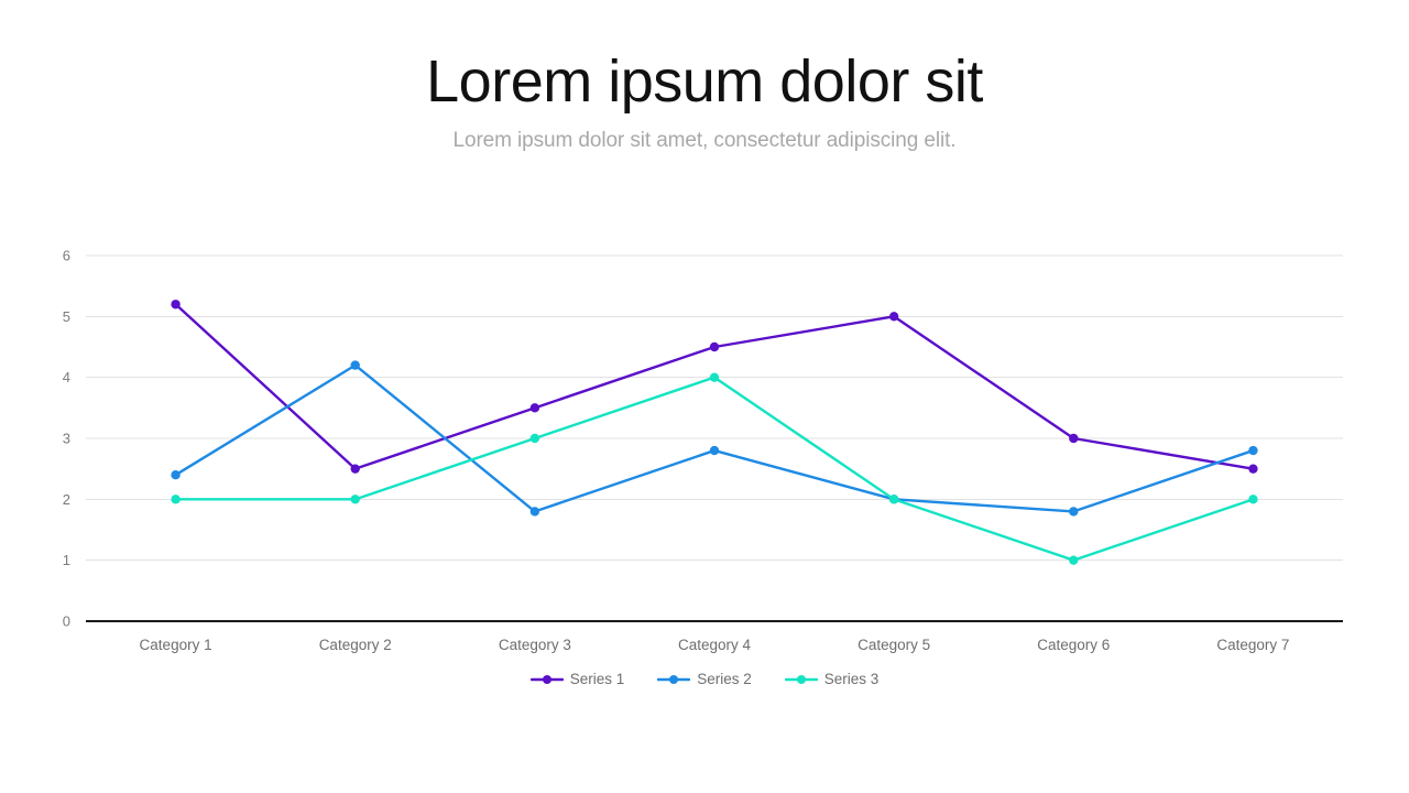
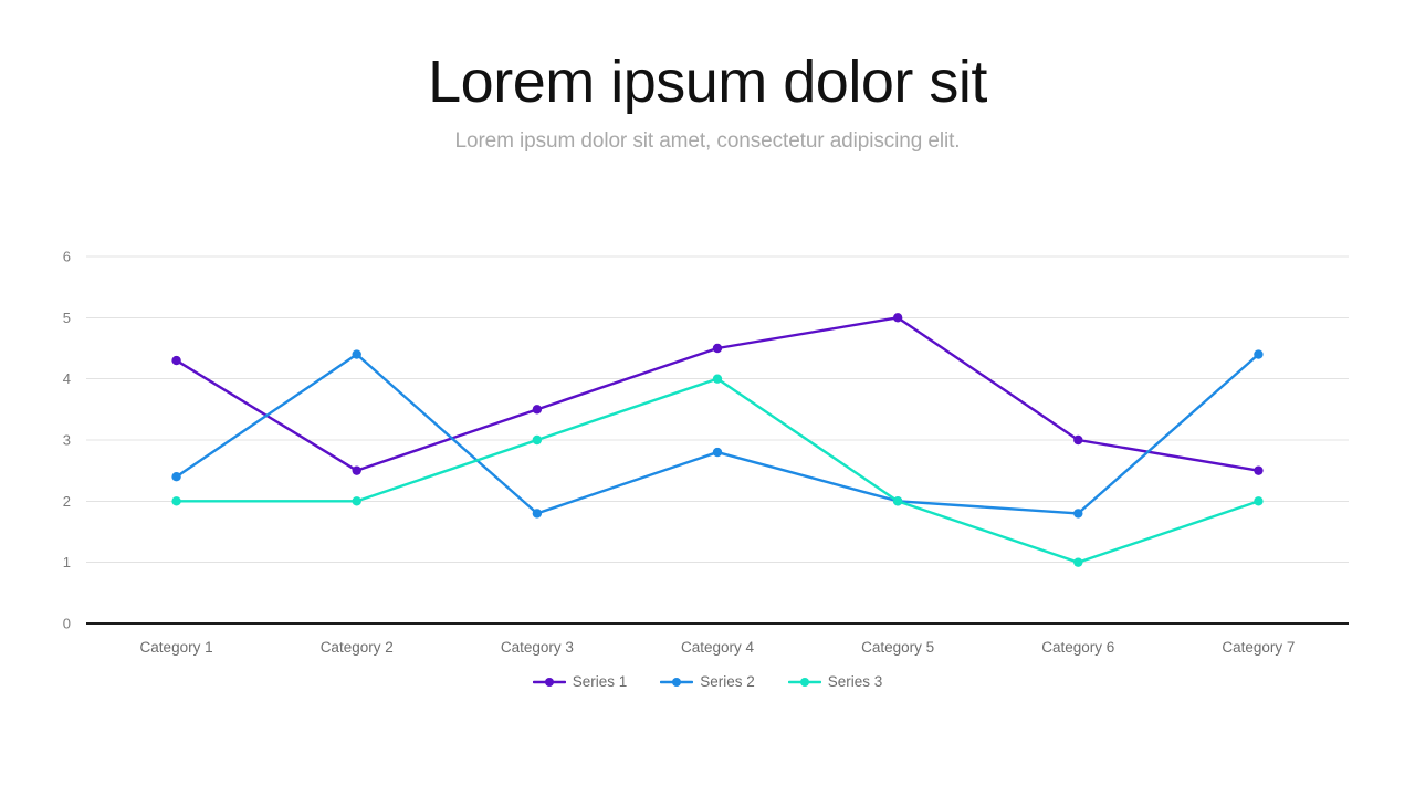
Series 1/Category 1: 5.2 -> 4.3
Series 2/Category 2: 4.2 -> 4.4
Series 2/Category 7: 2.8 -> 4.4
